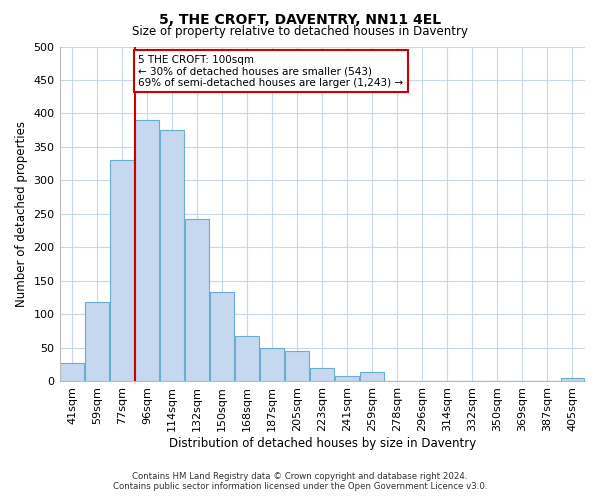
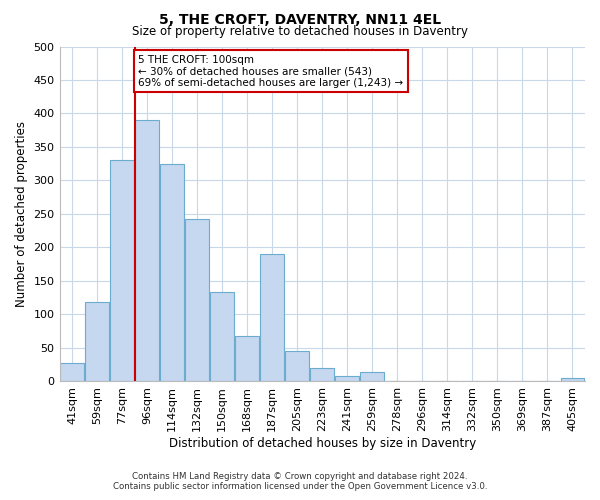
114sqm: 375 -> 324
187sqm: 50 -> 190
